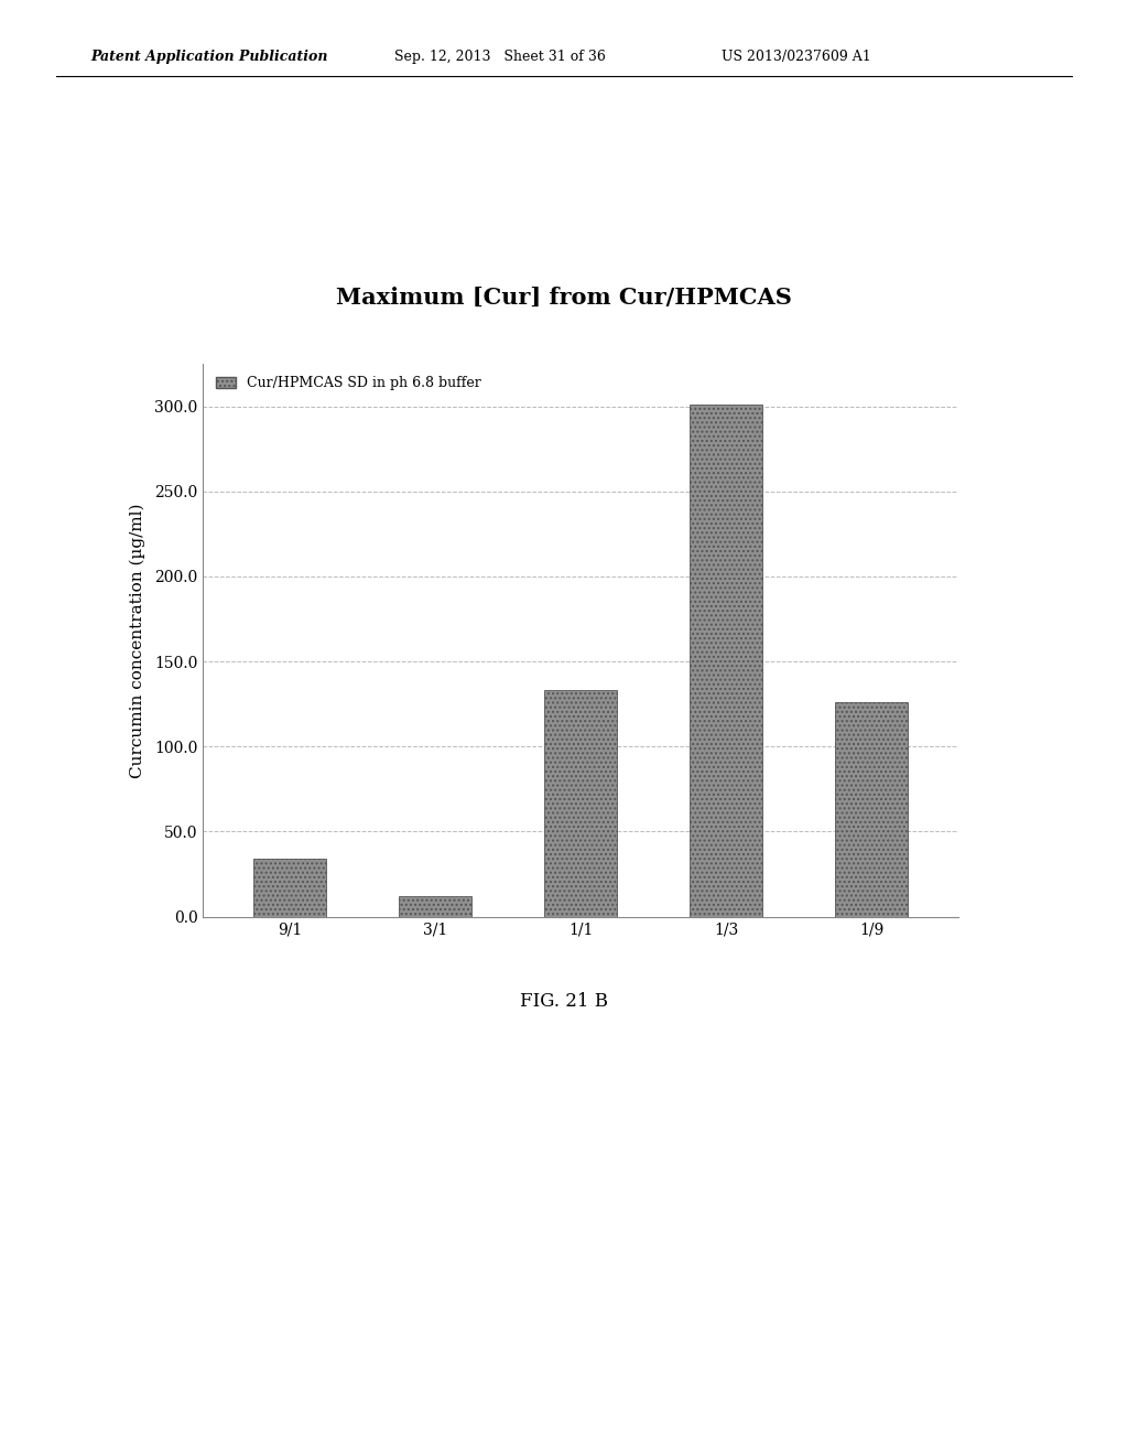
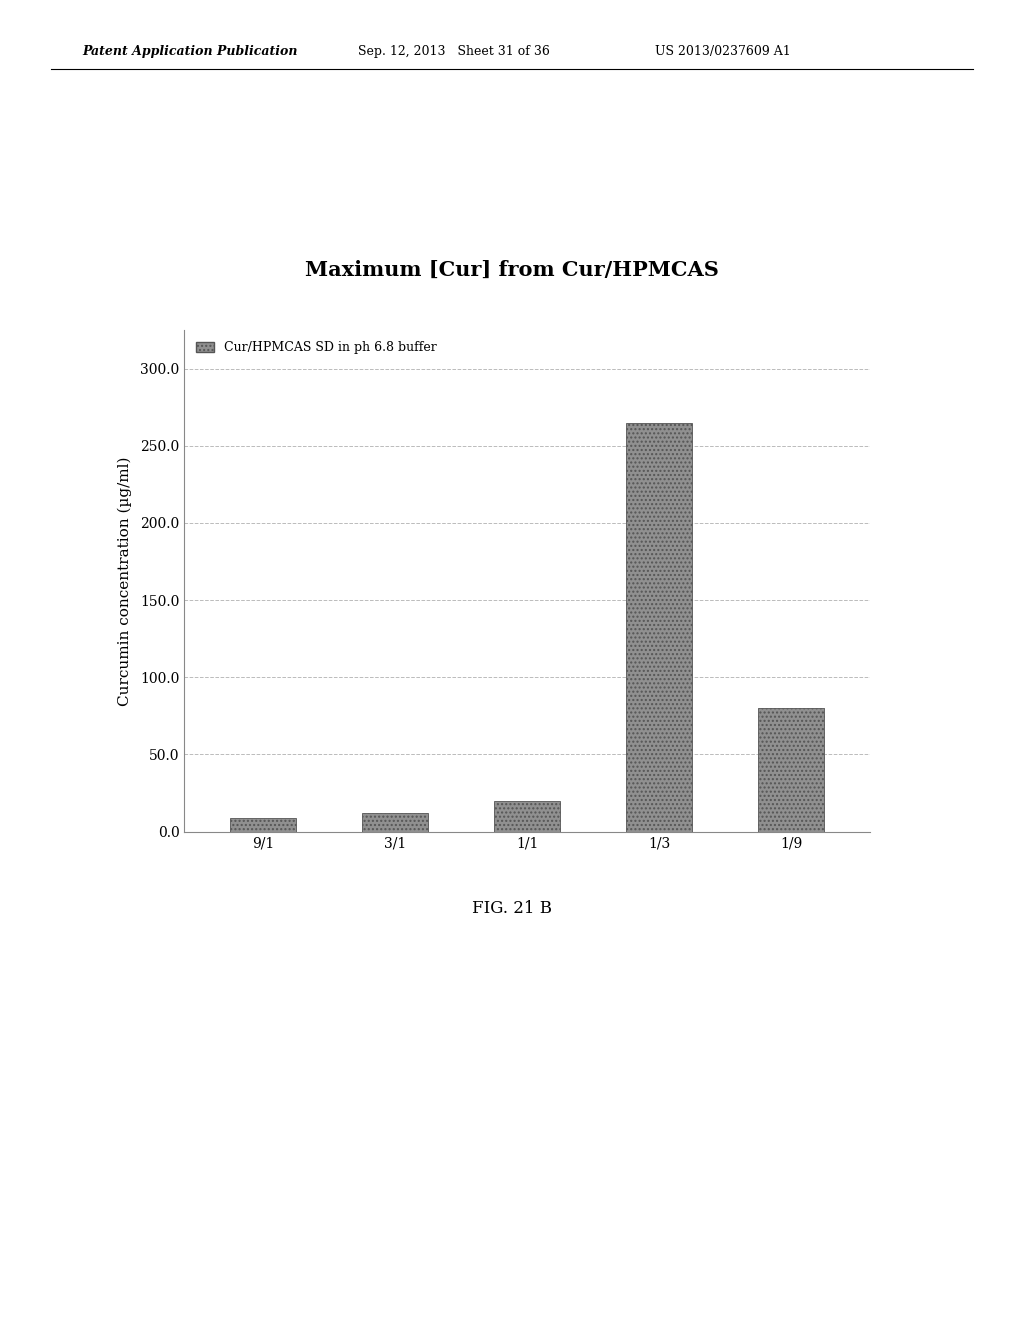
9/1: 34 -> 8
1/1: 133 -> 20
1/3: 301 -> 265
1/9: 126 -> 80
